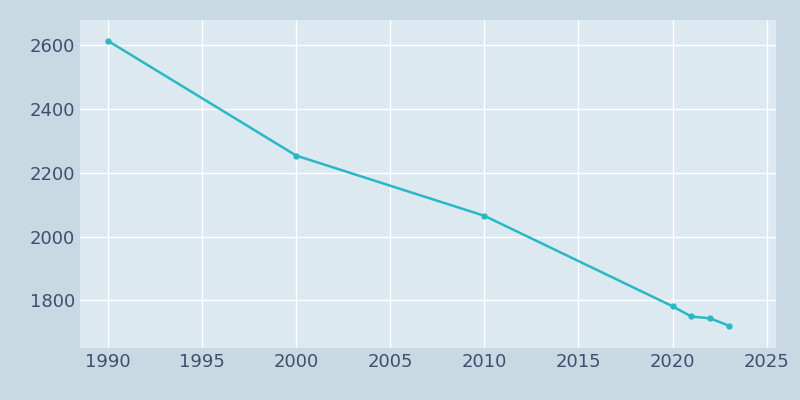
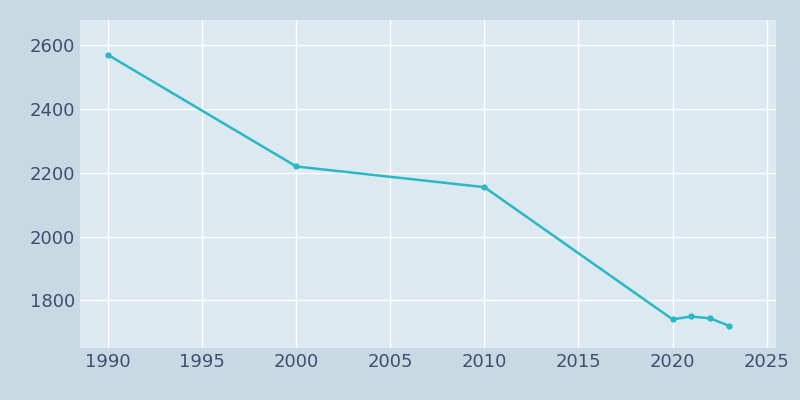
1990: 2614 -> 2570
2000: 2254 -> 2220
2010: 2065 -> 2155
2020: 1781 -> 1740
